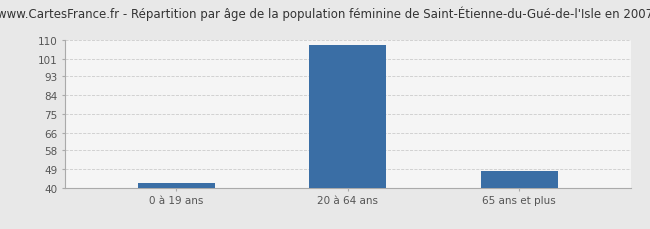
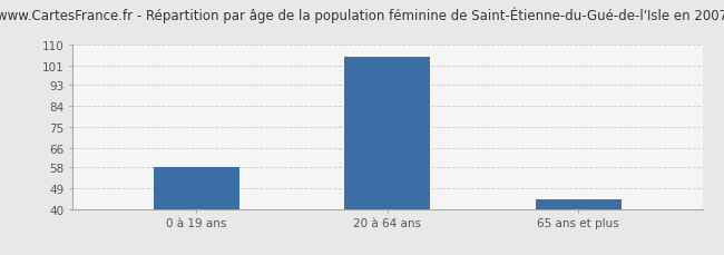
0 à 19 ans: 42 -> 58
20 à 64 ans: 108 -> 105
65 ans et plus: 48 -> 44
